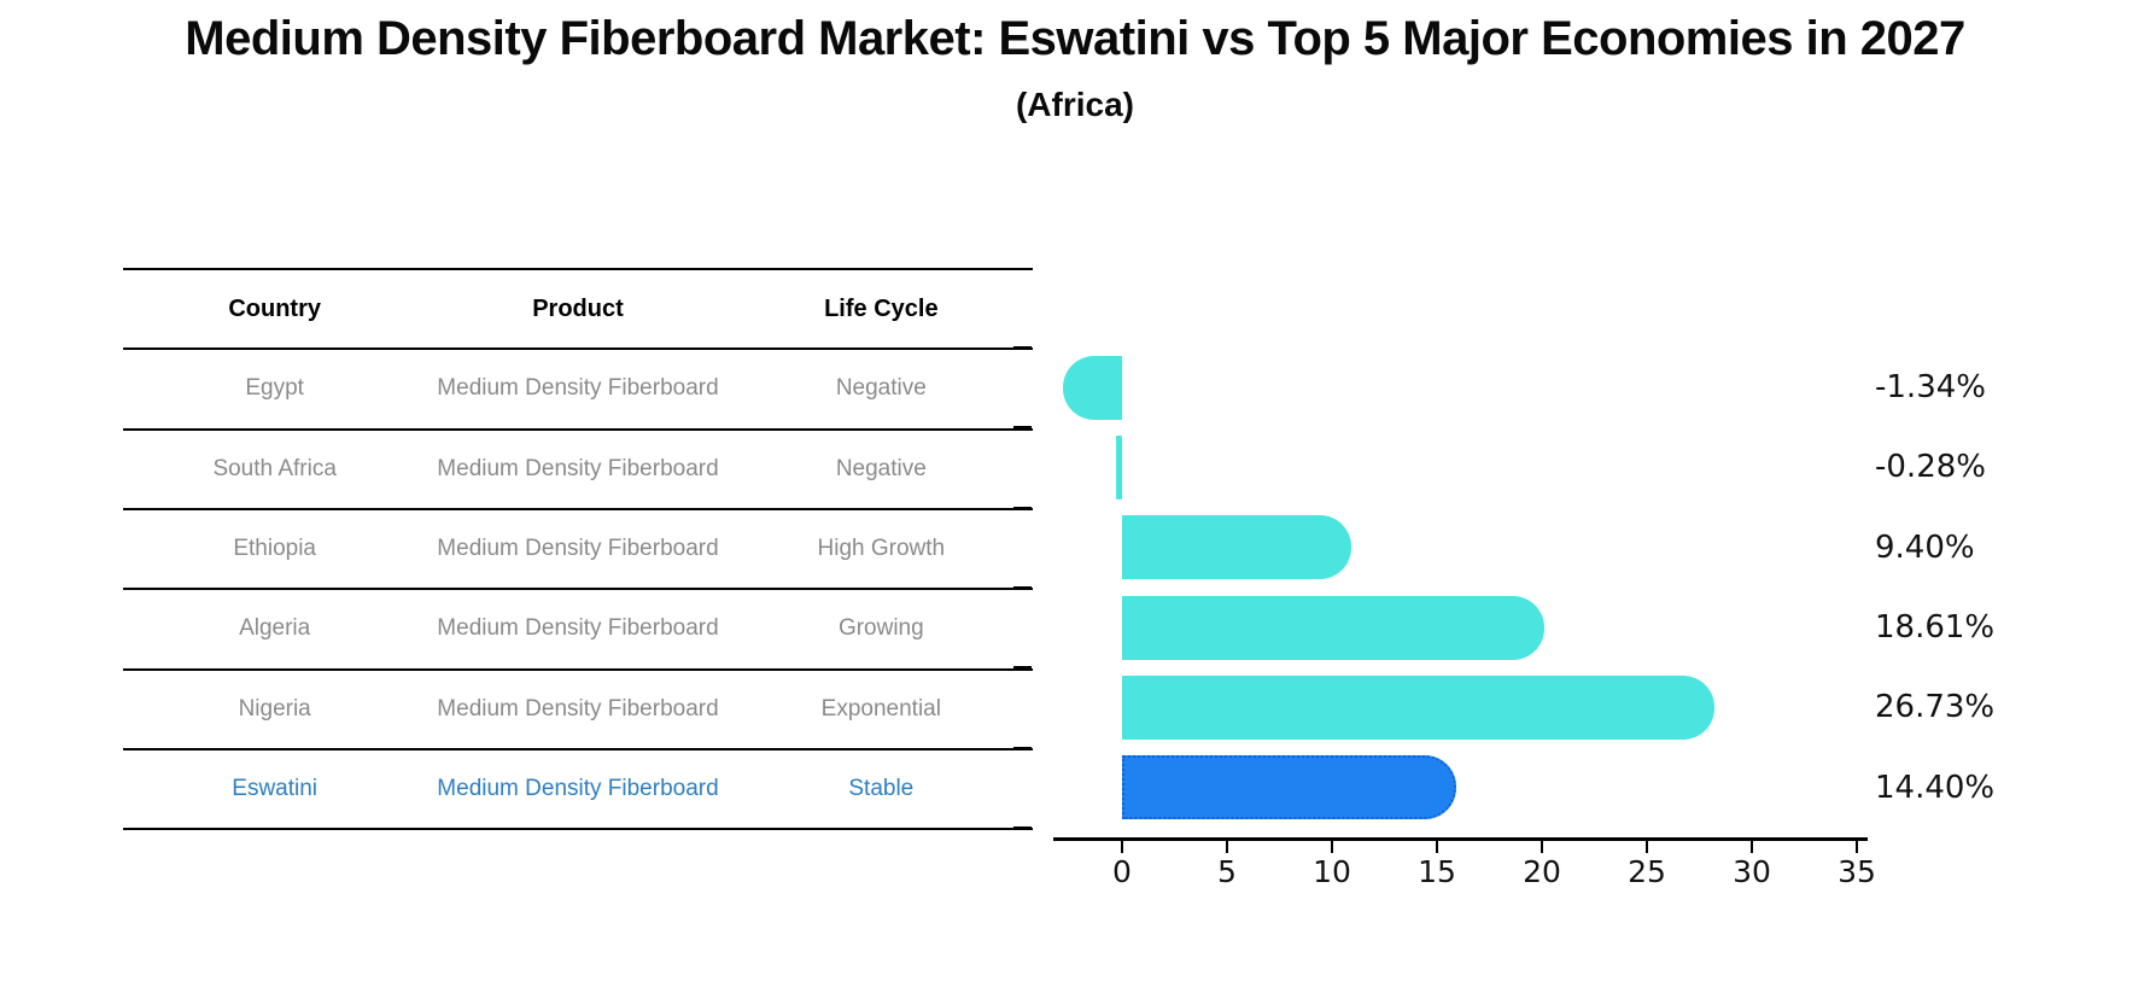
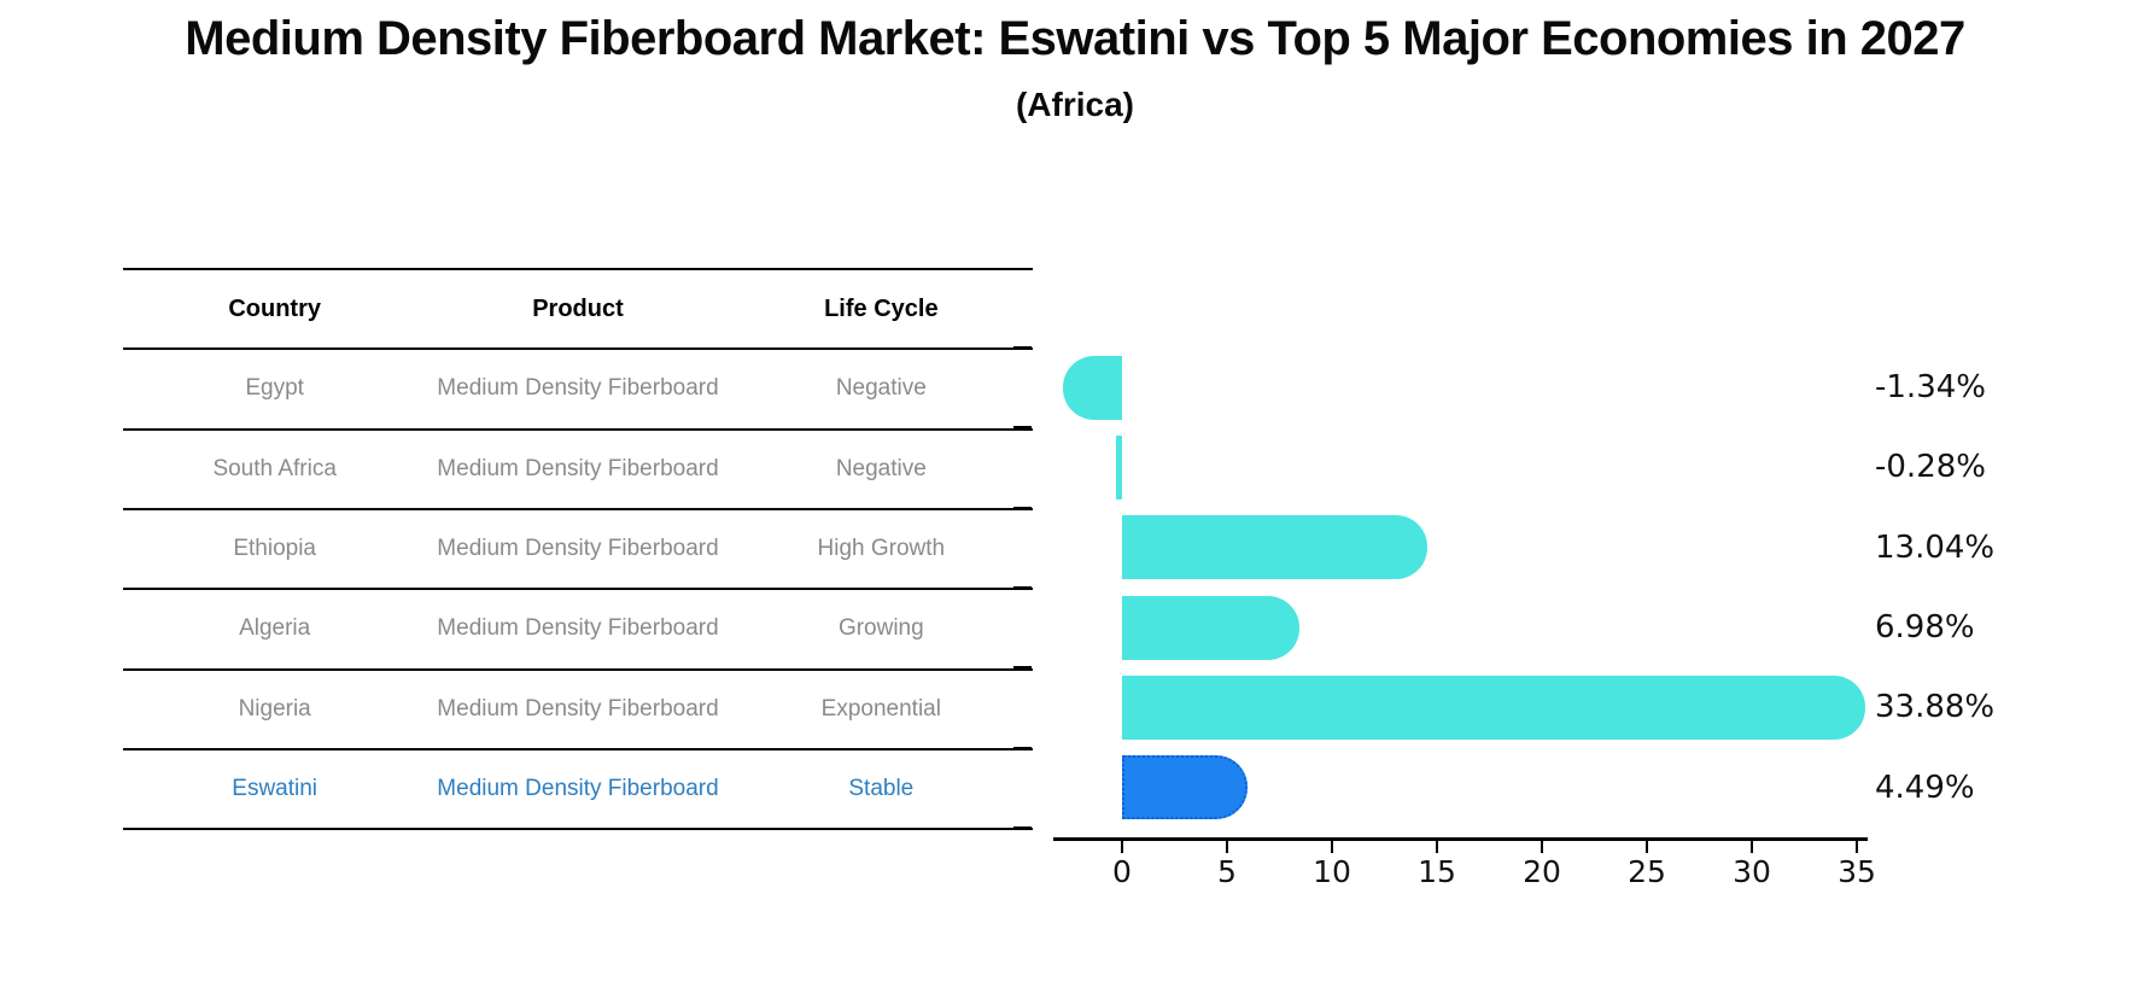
Ethiopia: 9.40% -> 13.04%
Algeria: 18.61% -> 6.98%
Nigeria: 26.73% -> 33.88%
Eswatini: 14.40% -> 4.49%
